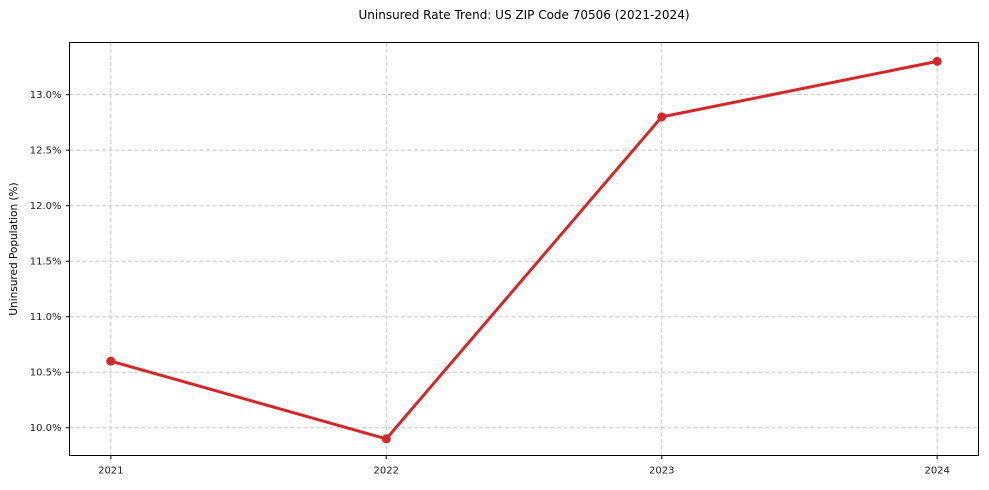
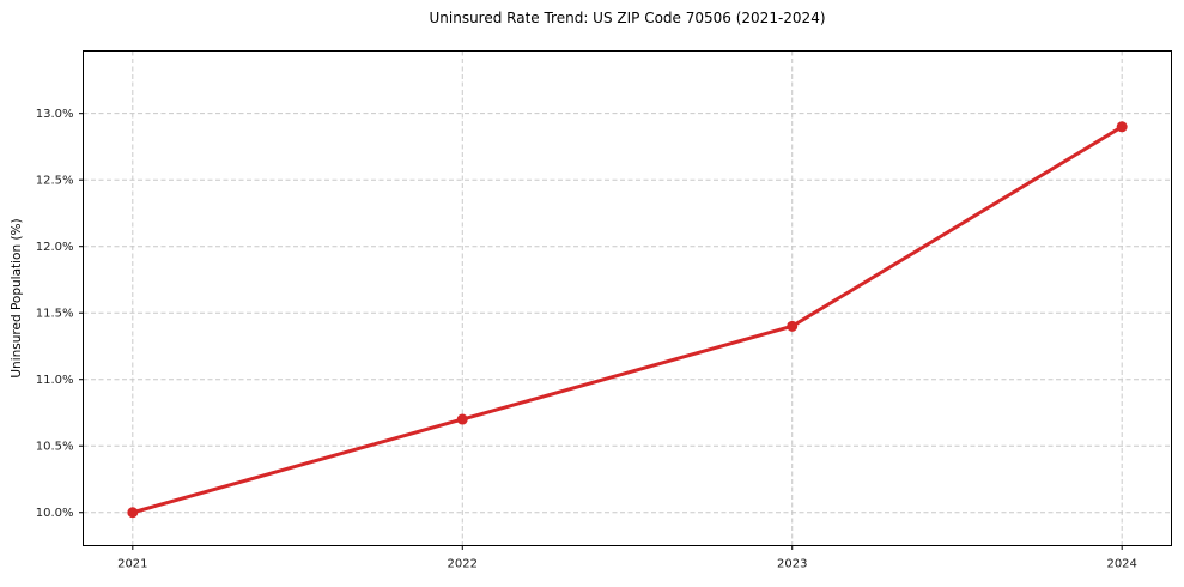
2021: 10.6% -> 10.0%
2022: 9.9% -> 10.7%
2023: 12.8% -> 11.4%
2024: 13.3% -> 12.9%
